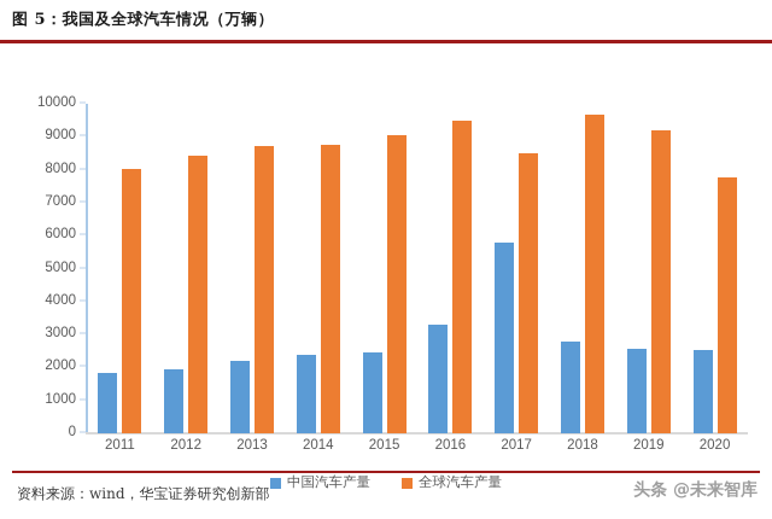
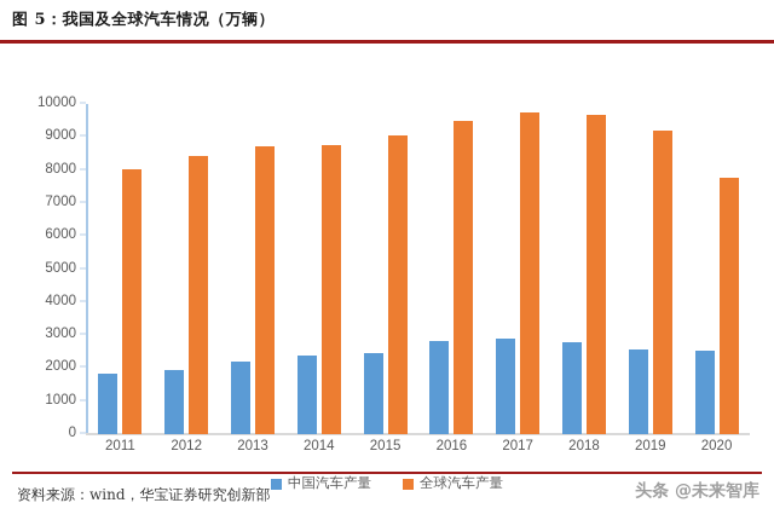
中国汽车产量/2016: 3300 -> 2800
中国汽车产量/2017: 5800 -> 2900
全球汽车产量/2017: 8500 -> 9700
